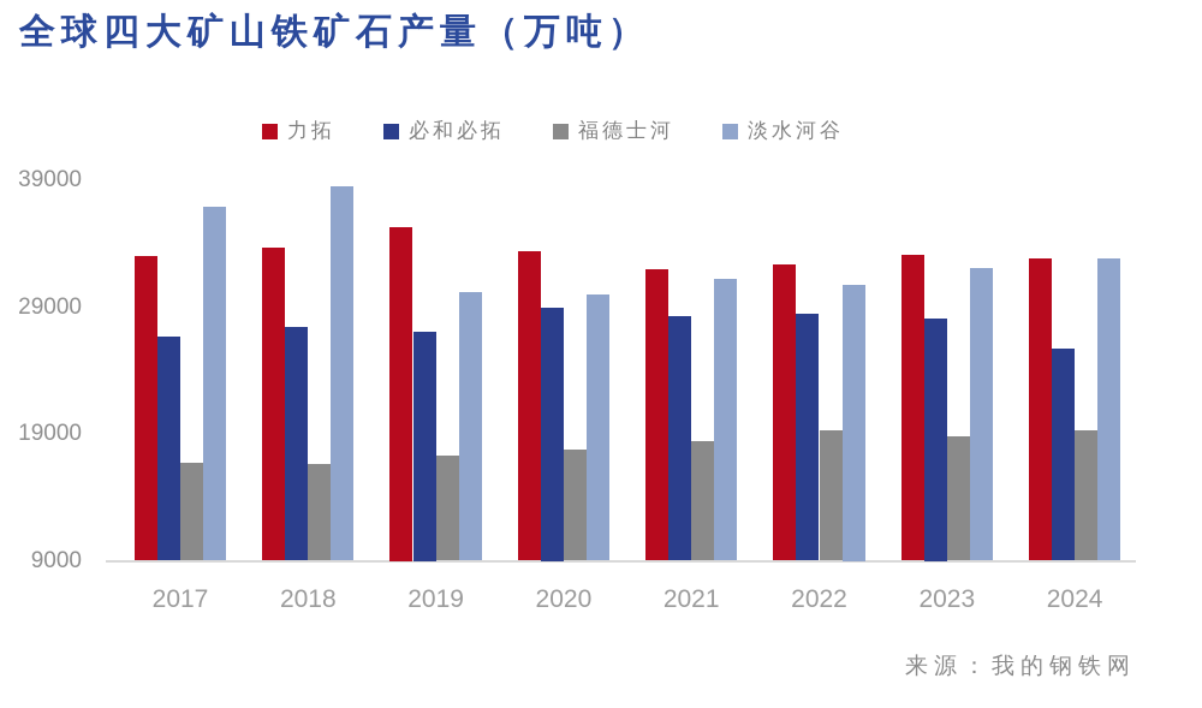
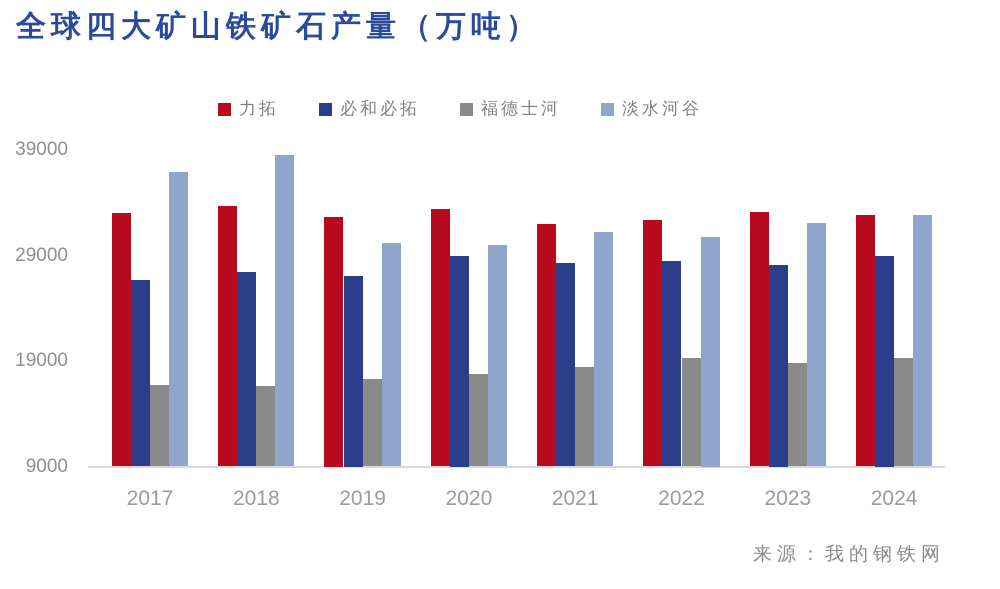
力拓/2019: 35300 -> 32700
必和必拓/2024: 25700 -> 29000
